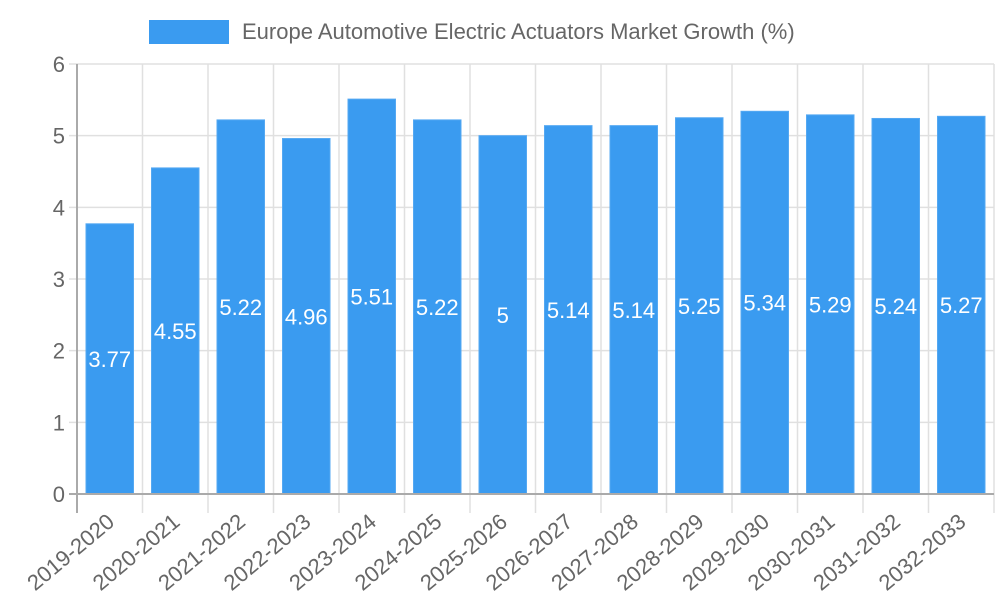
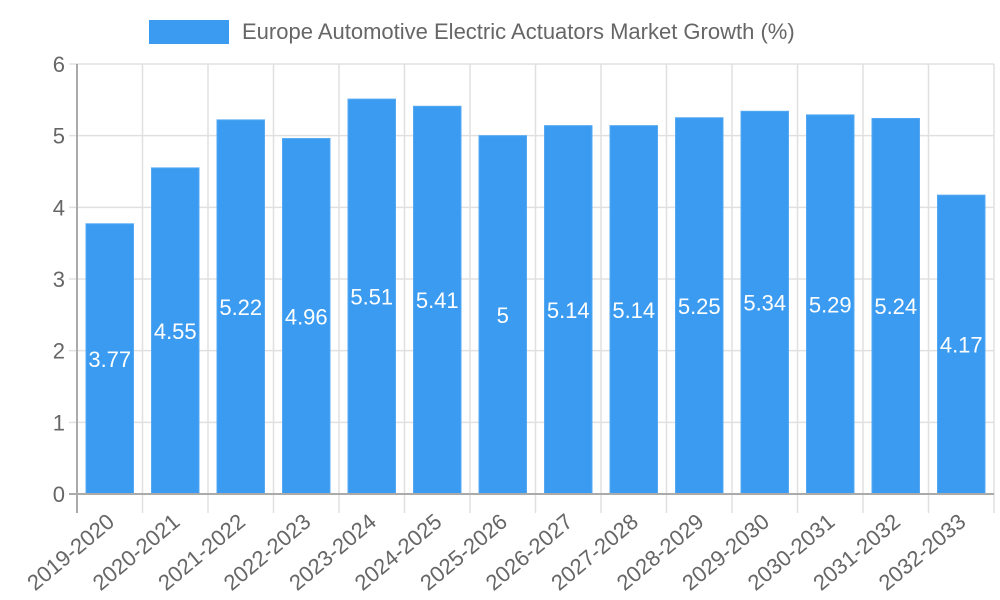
2024-2025: 5.22 -> 5.41
2032-2033: 5.27 -> 4.17
